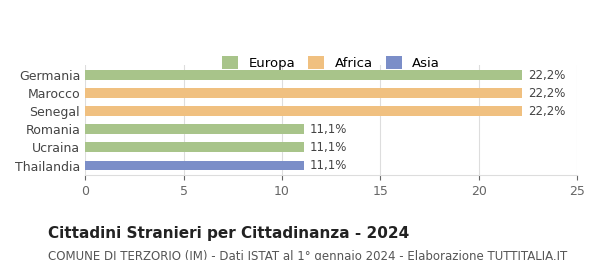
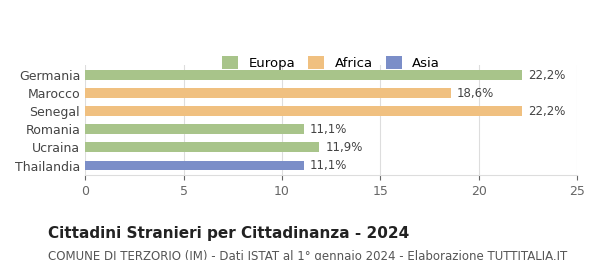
Marocco: 22,2% -> 18,6%
Ucraina: 11,1% -> 11,9%
